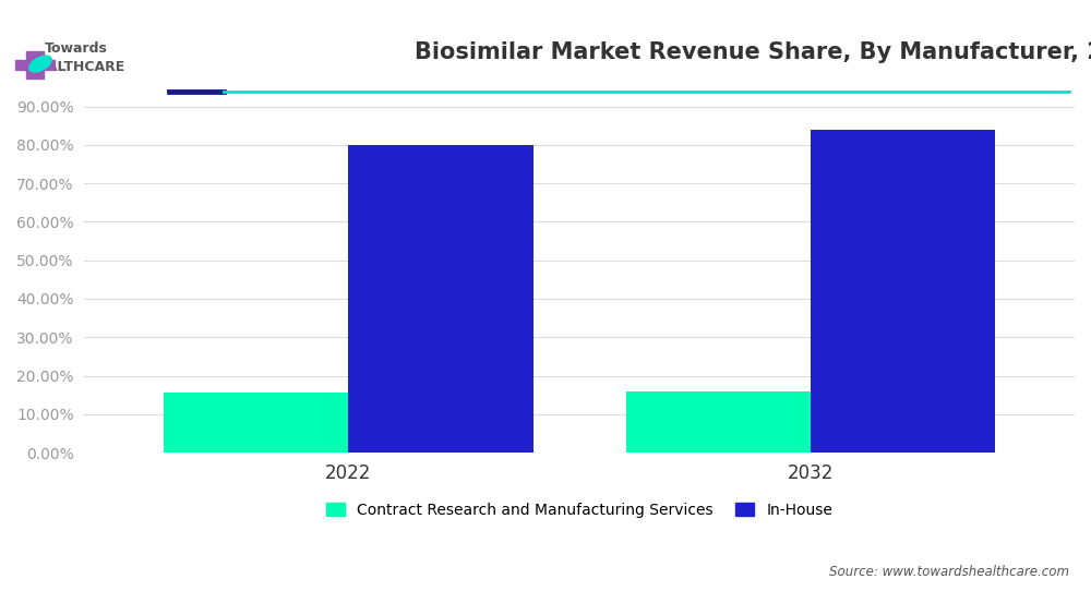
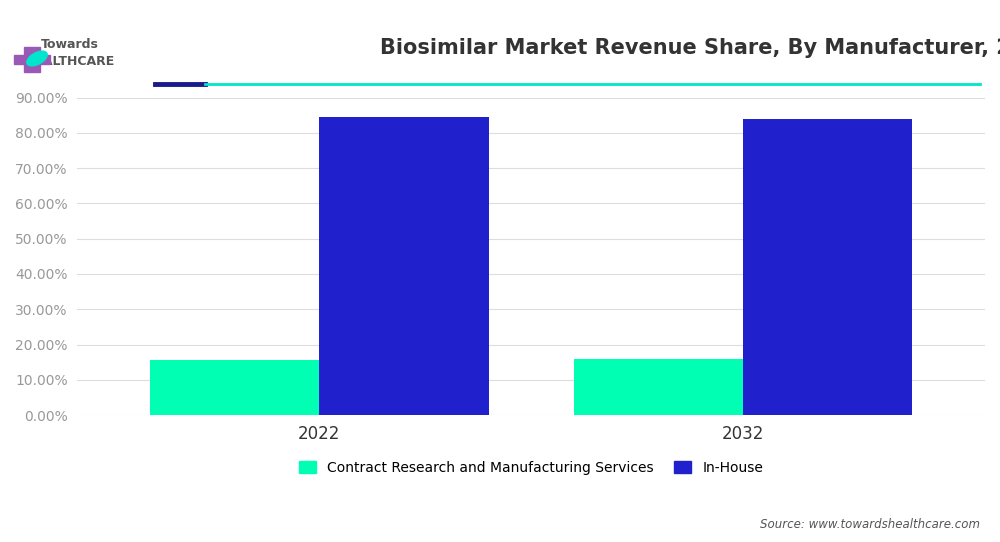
In-House/2022: 80.0% -> 84.5%
